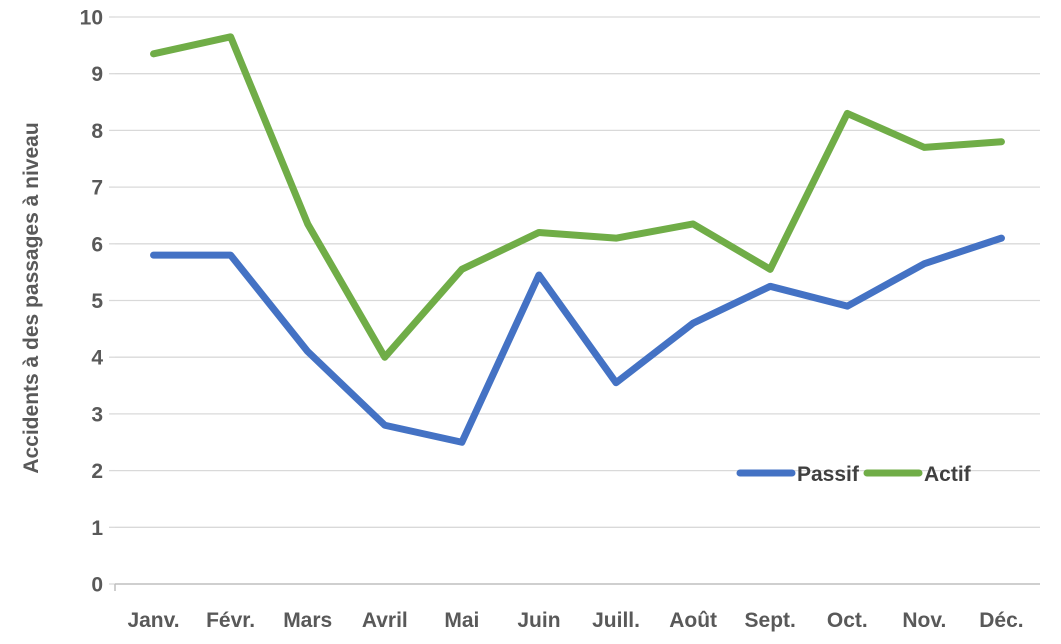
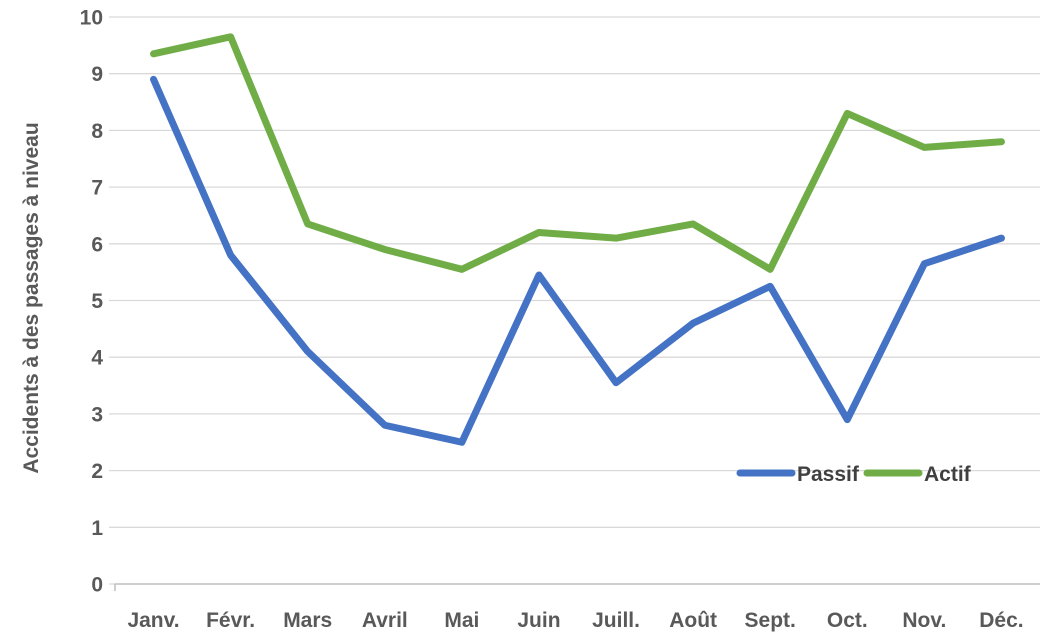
Passif/Janv.: 5.8 -> 8.9
Actif/Avril: 4.0 -> 5.9
Passif/Oct.: 4.9 -> 2.9
